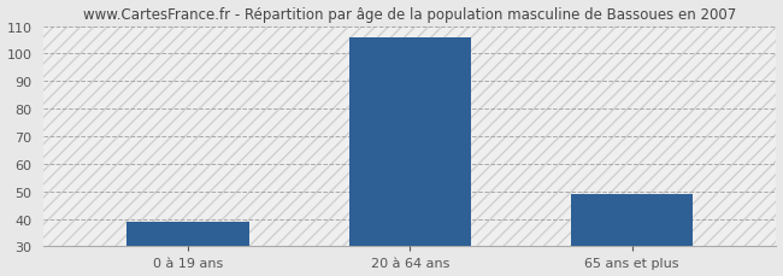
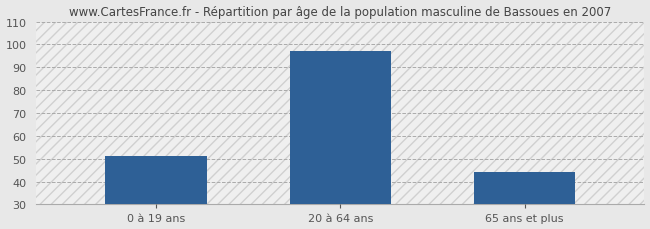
0 à 19 ans: 39 -> 51
20 à 64 ans: 106 -> 97
65 ans et plus: 49 -> 44
